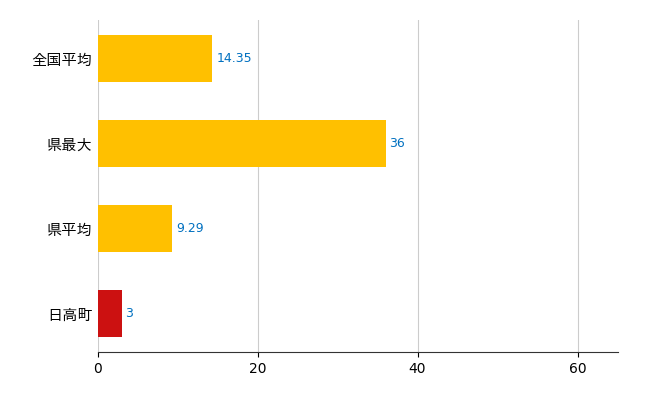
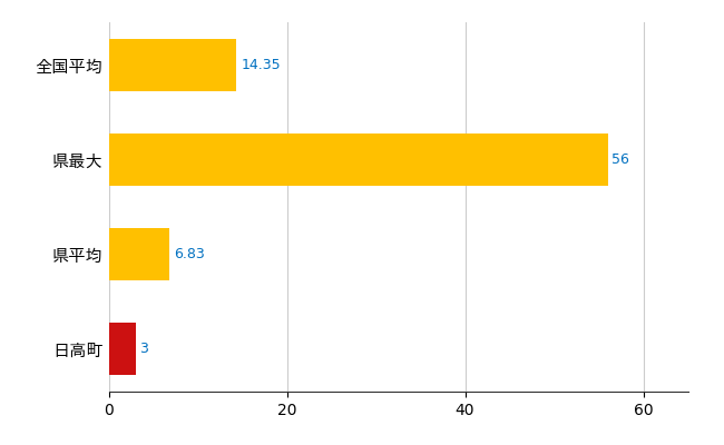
県最大: 36 -> 56
県平均: 9.29 -> 6.83
